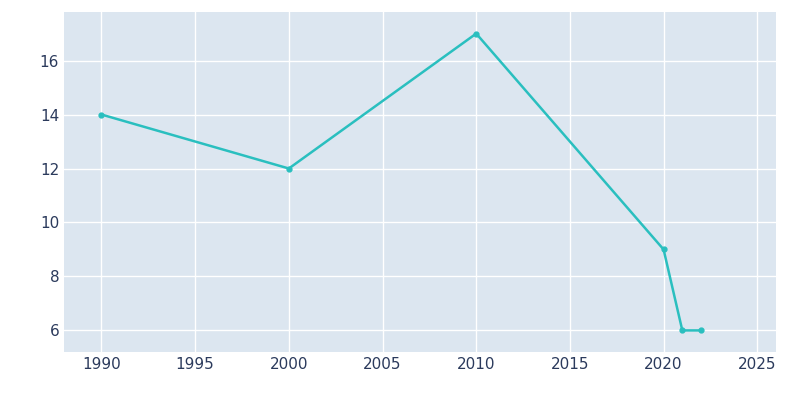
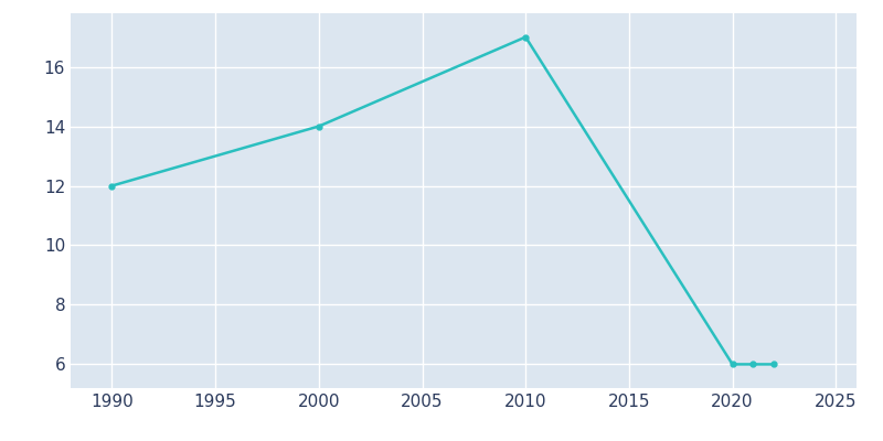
1990: 14 -> 12
2000: 12 -> 14
2020: 9 -> 6
